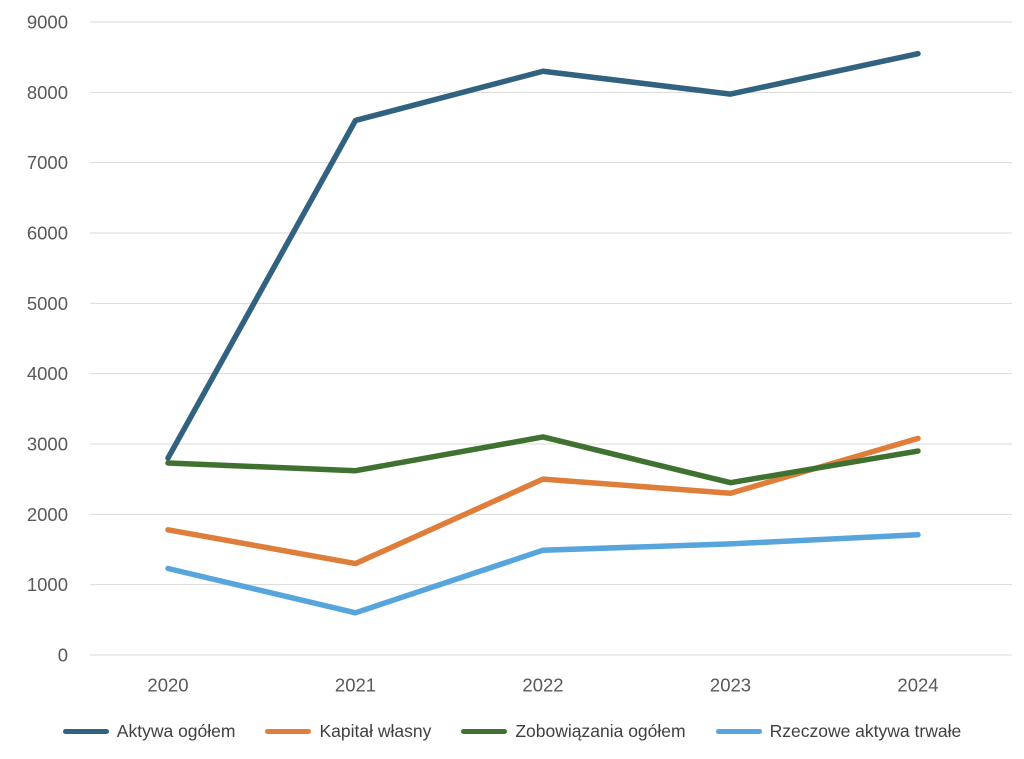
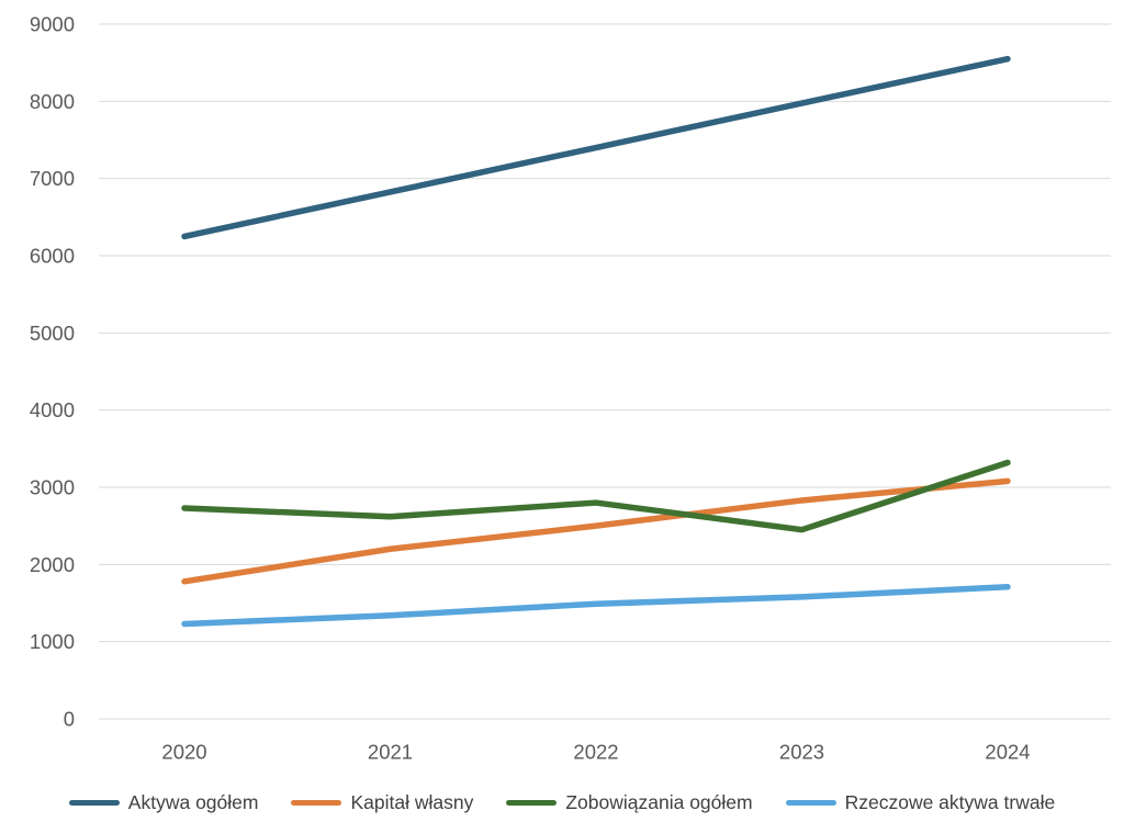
Aktywa ogółem/2020: 2800 -> 6200
Aktywa ogółem/2021: 7600 -> 6800
Kapitał własny/2021: 1300 -> 2200
Rzeczowe aktywa trwałe/2021: 600 -> 1300
Aktywa ogółem/2022: 8300 -> 7400
Zobowiązania ogółem/2022: 3100 -> 2800
Kapitał własny/2023: 2300 -> 2800
Zobowiązania ogółem/2024: 2900 -> 3300
